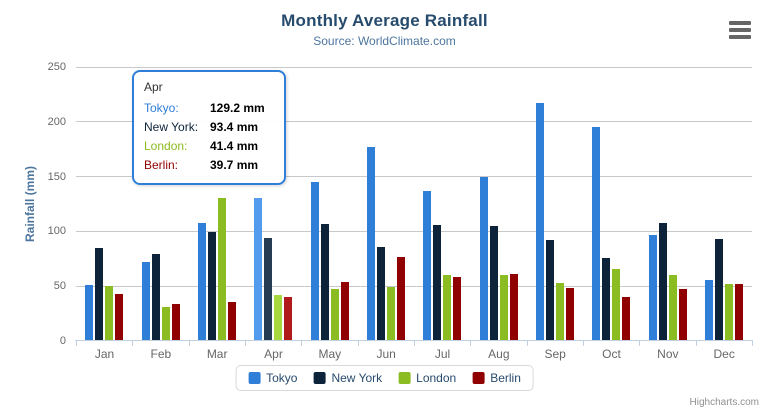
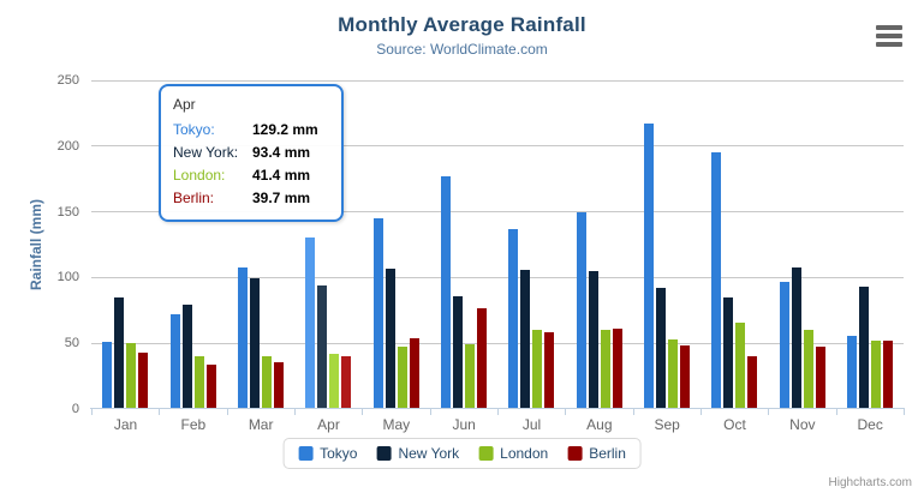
London/Feb: 30 -> 39
London/Mar: 130 -> 39
New York/Oct: 75 -> 84
